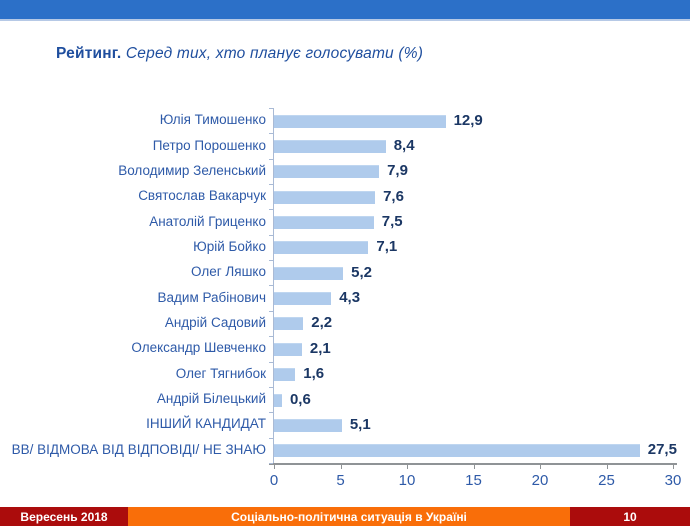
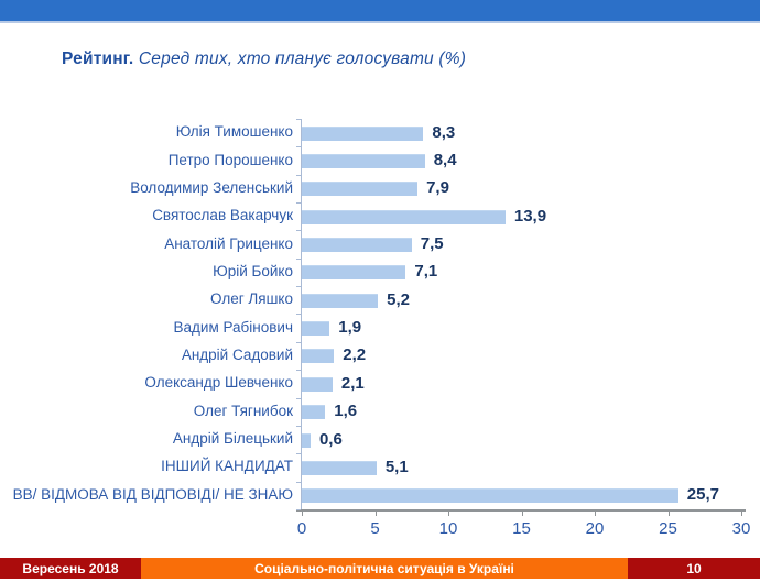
Юлія Тимошенко: 12,9 -> 8,3
Святослав Вакарчук: 7,6 -> 13,9
Вадим Рабінович: 4,3 -> 1,9
ВВ/ ВІДМОВА ВІД ВІДПОВІДІ/ НЕ ЗНАЮ: 27,5 -> 25,7
